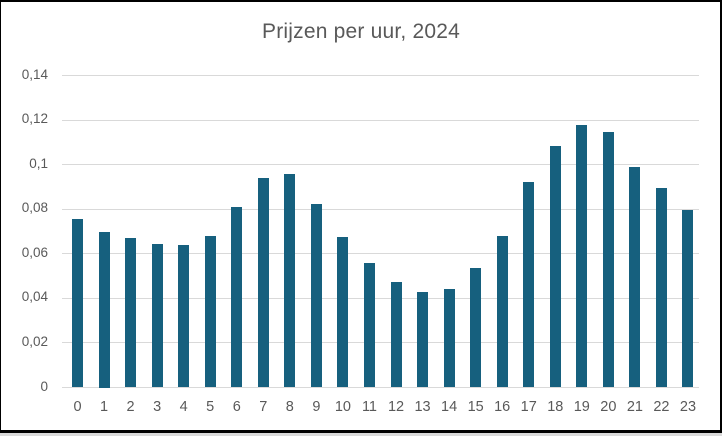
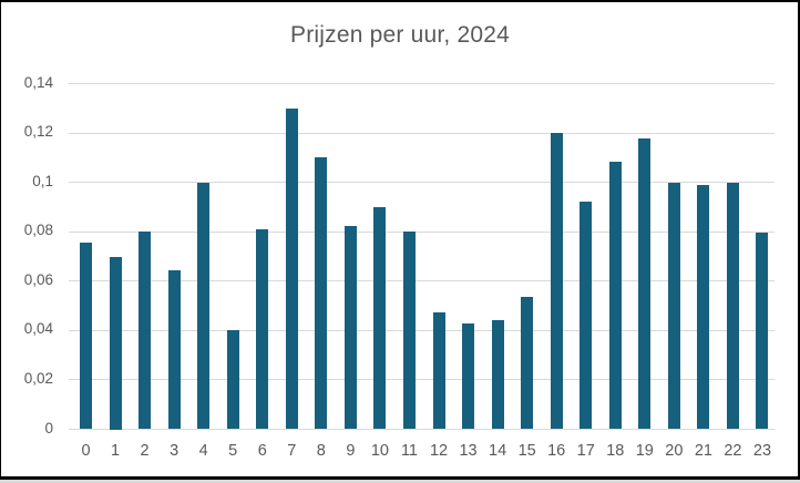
2: 0,07 -> 0,08
4: 0,06 -> 0,10
5: 0,07 -> 0,04
7: 0,09 -> 0,13
8: 0,10 -> 0,11
10: 0,07 -> 0,09
11: 0,06 -> 0,08
16: 0,07 -> 0,12
20: 0,11 -> 0,10
22: 0,09 -> 0,10
